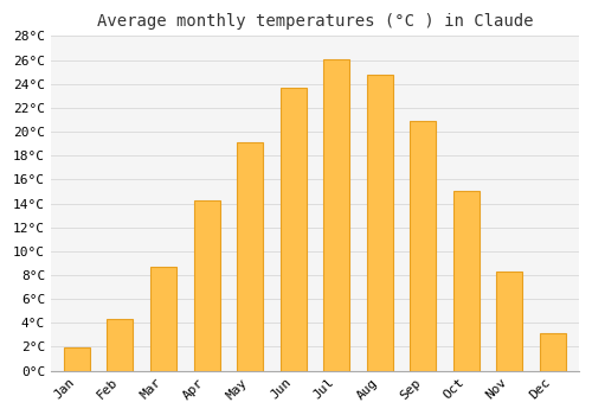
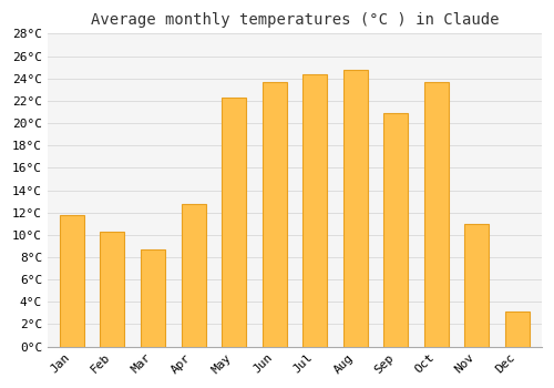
Jan: 1.9°C -> 11.8°C
Feb: 4.3°C -> 10.3°C
Apr: 14.3°C -> 12.8°C
May: 19.1°C -> 22.3°C
Jul: 26.1°C -> 24.4°C
Oct: 15.0°C -> 23.7°C
Nov: 8.3°C -> 11.0°C
